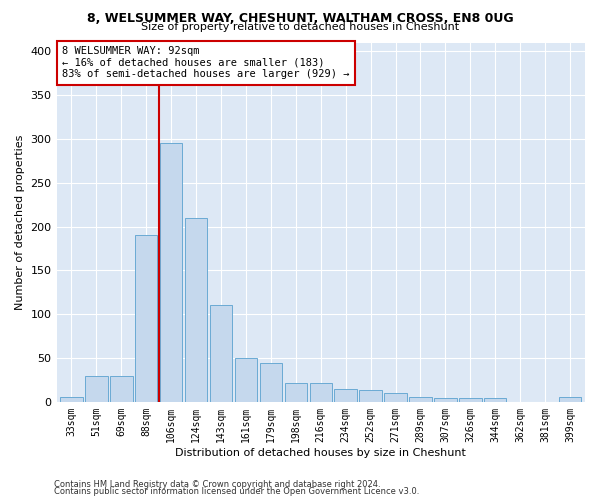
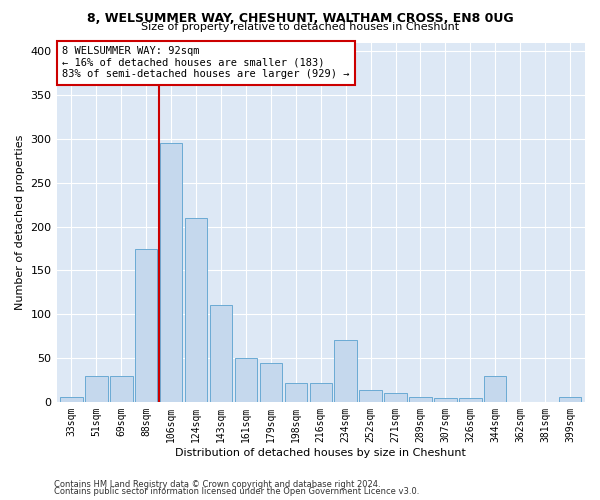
88sqm: 190 -> 174
234sqm: 15 -> 70
344sqm: 4 -> 30
